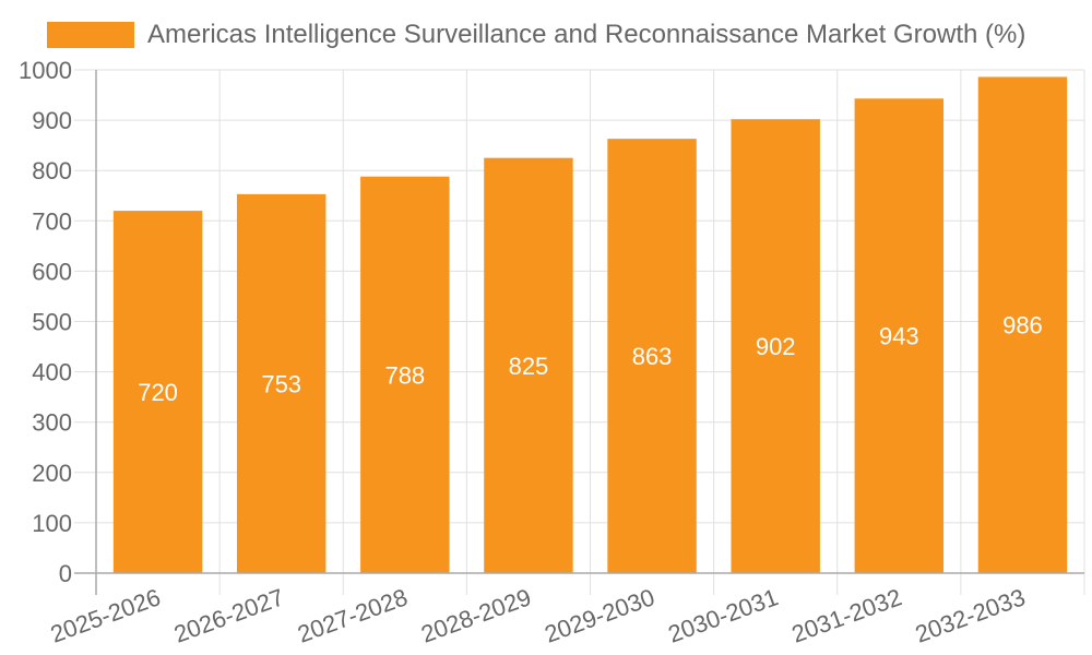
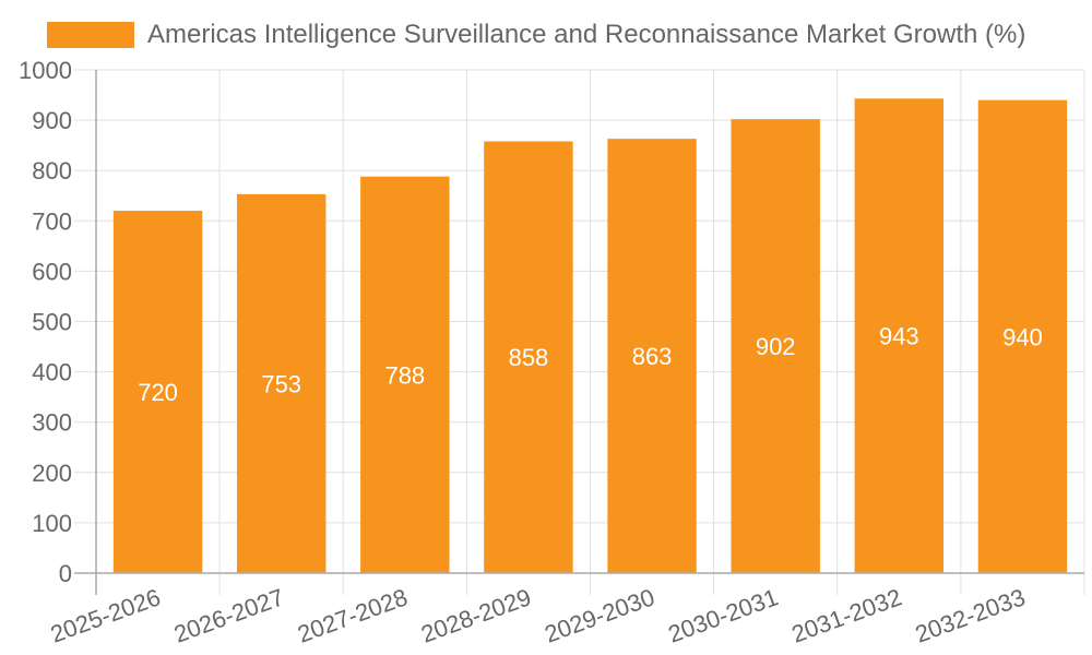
2028-2029: 825 -> 858
2032-2033: 986 -> 940
